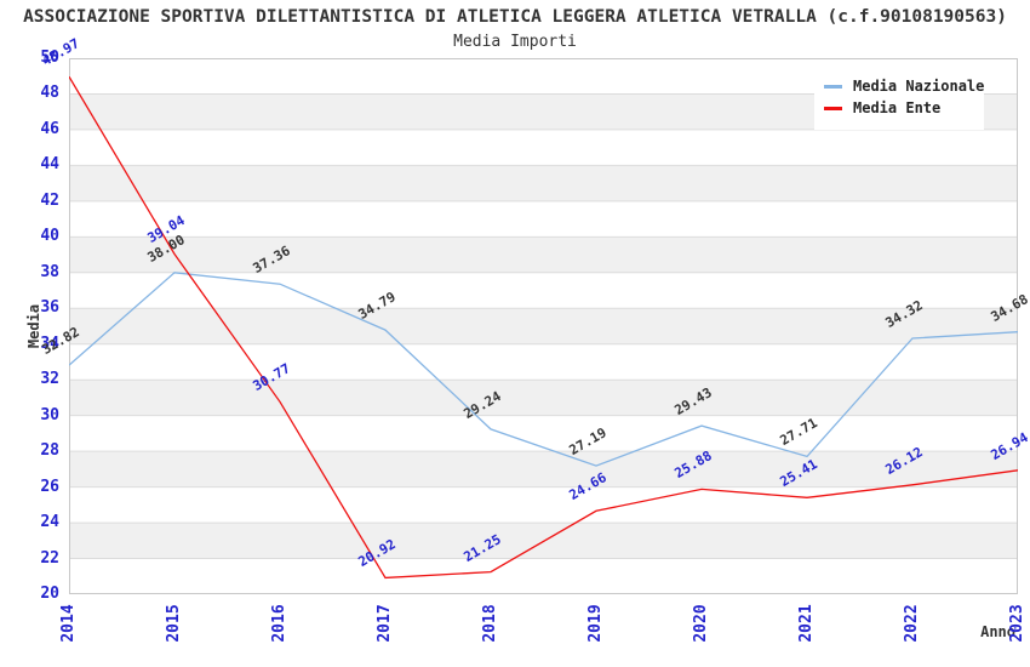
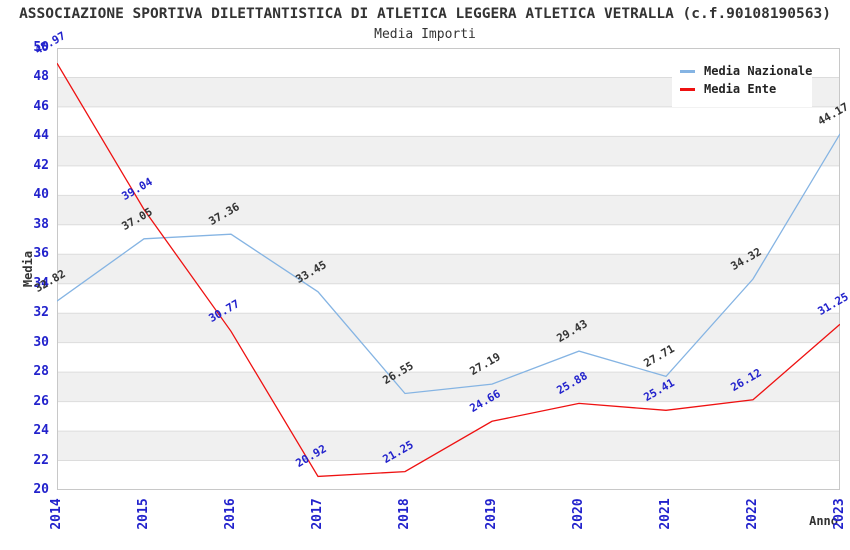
Media Nazionale/2015: 38.00 -> 37.05
Media Nazionale/2017: 34.79 -> 33.45
Media Nazionale/2018: 29.24 -> 26.55
Media Nazionale/2023: 34.68 -> 44.17
Media Ente/2023: 26.94 -> 31.25
